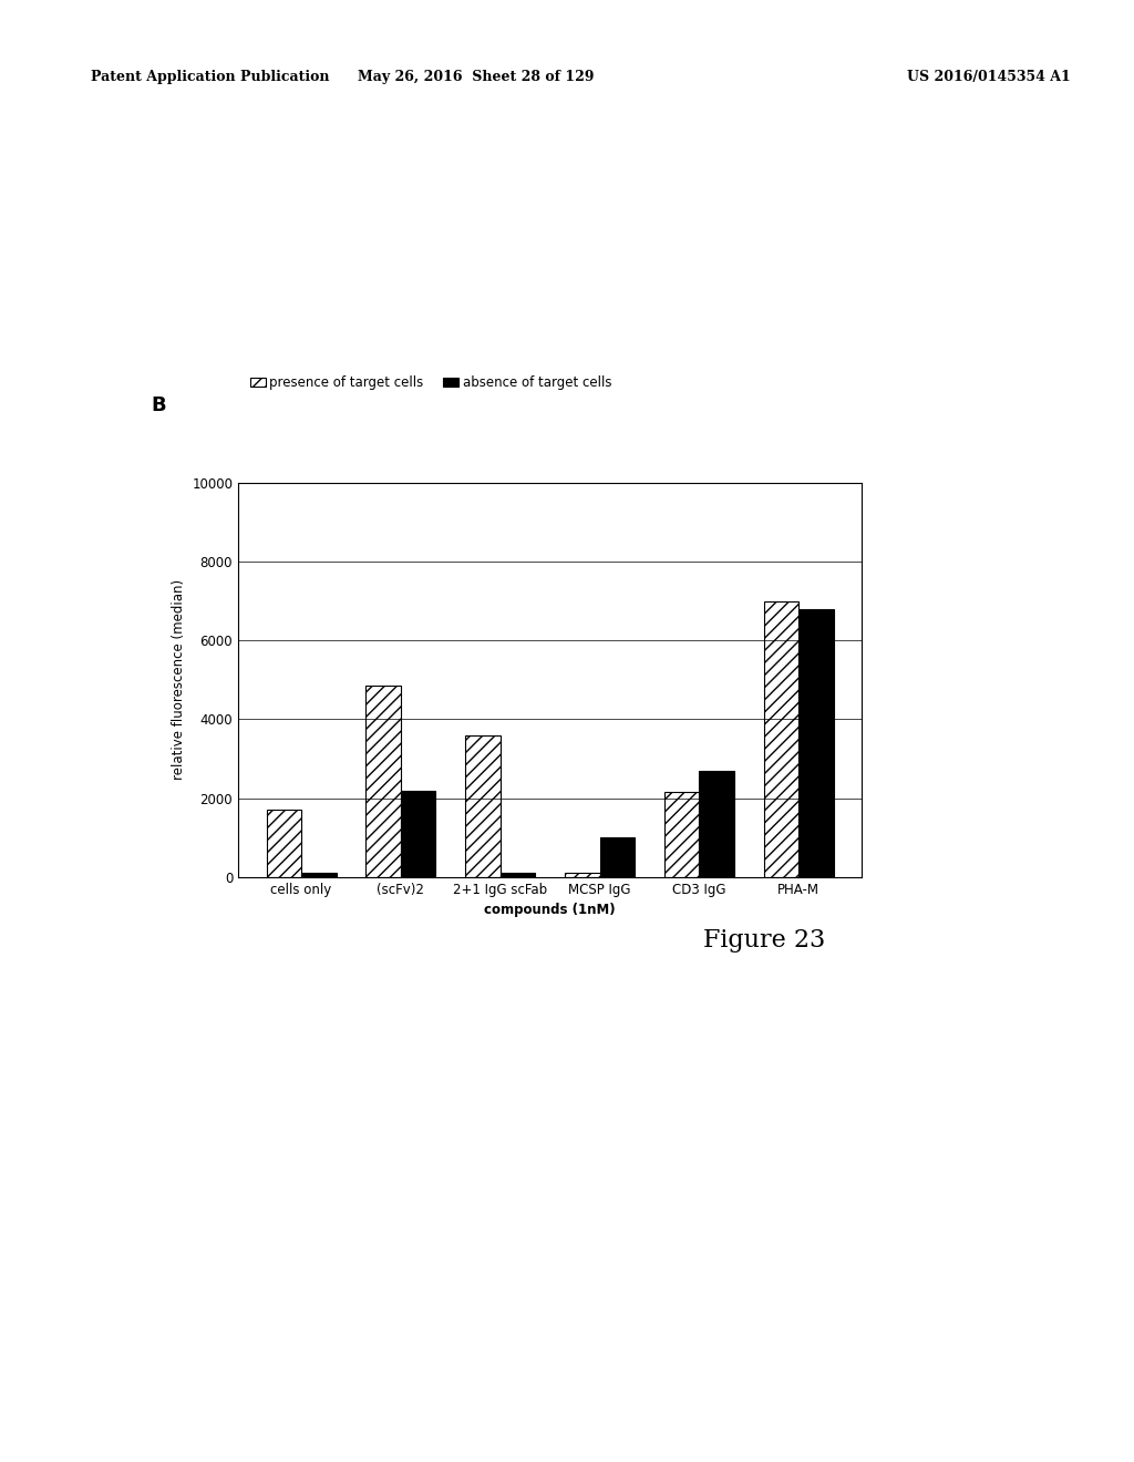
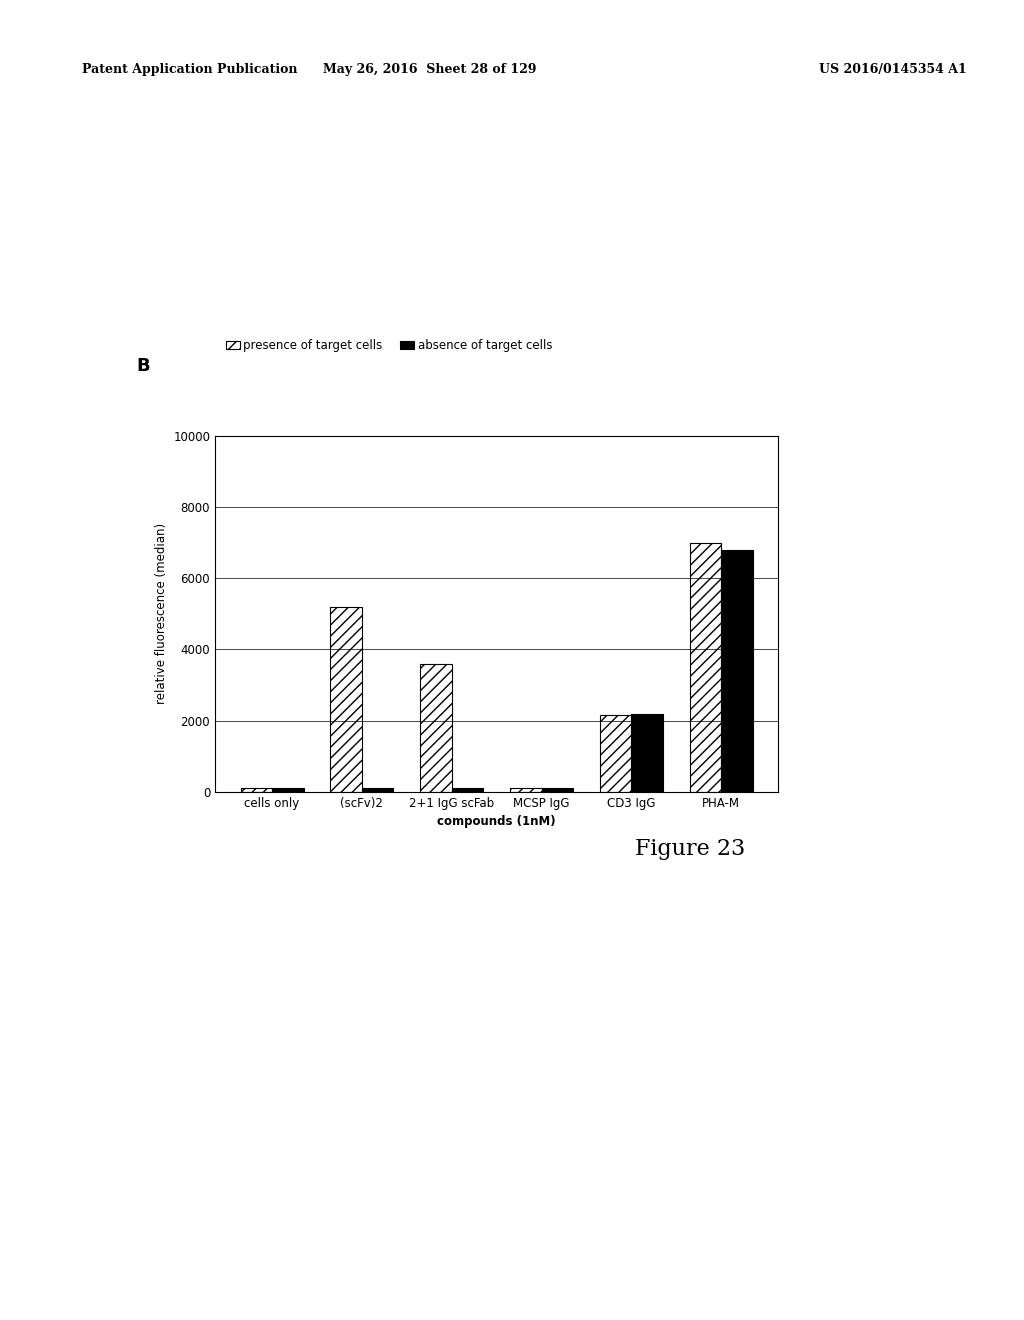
presence of target cells/cells only: 1700 -> 100
presence of target cells/(scFv)2: 4850 -> 5200
absence of target cells/(scFv)2: 2200 -> 100
absence of target cells/MCSP IgG: 1000 -> 100
absence of target cells/CD3 IgG: 2700 -> 2200
